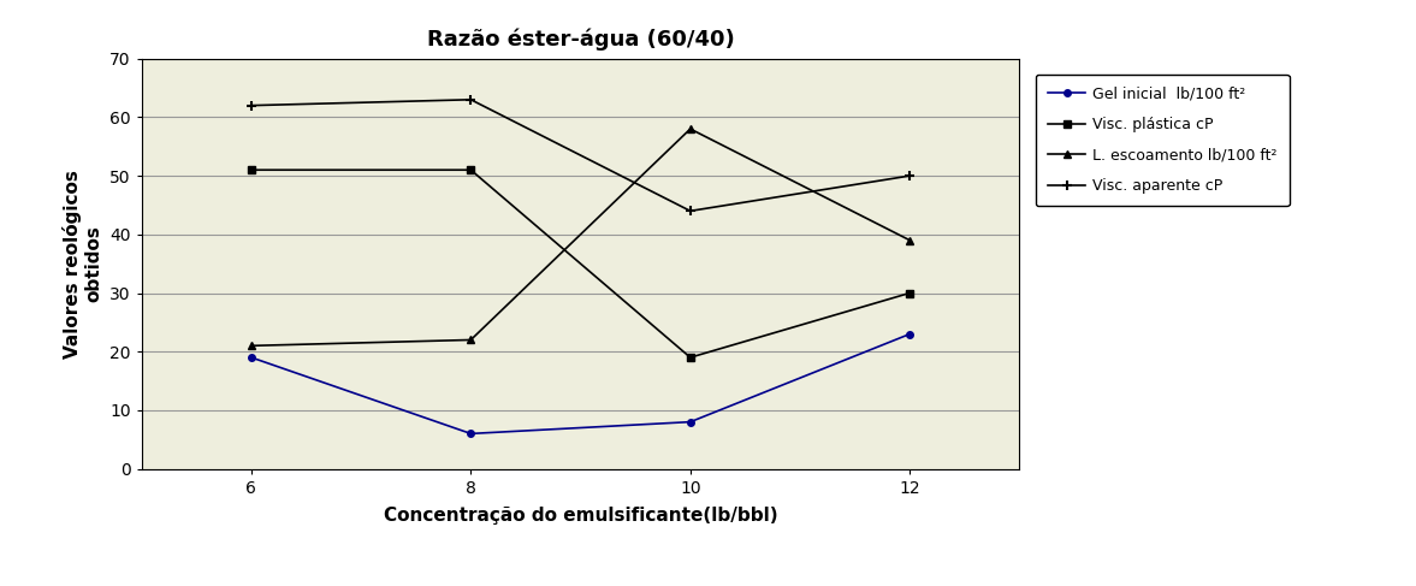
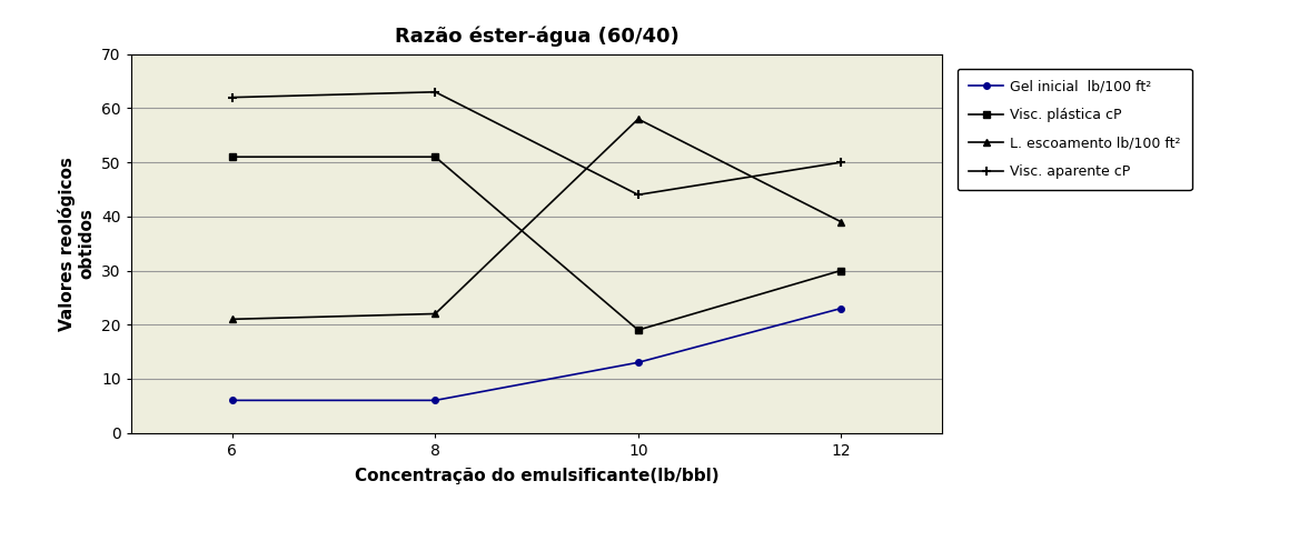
Gel inicial lb/100 ft²/6: 19 -> 6
Gel inicial lb/100 ft²/10: 8 -> 13
